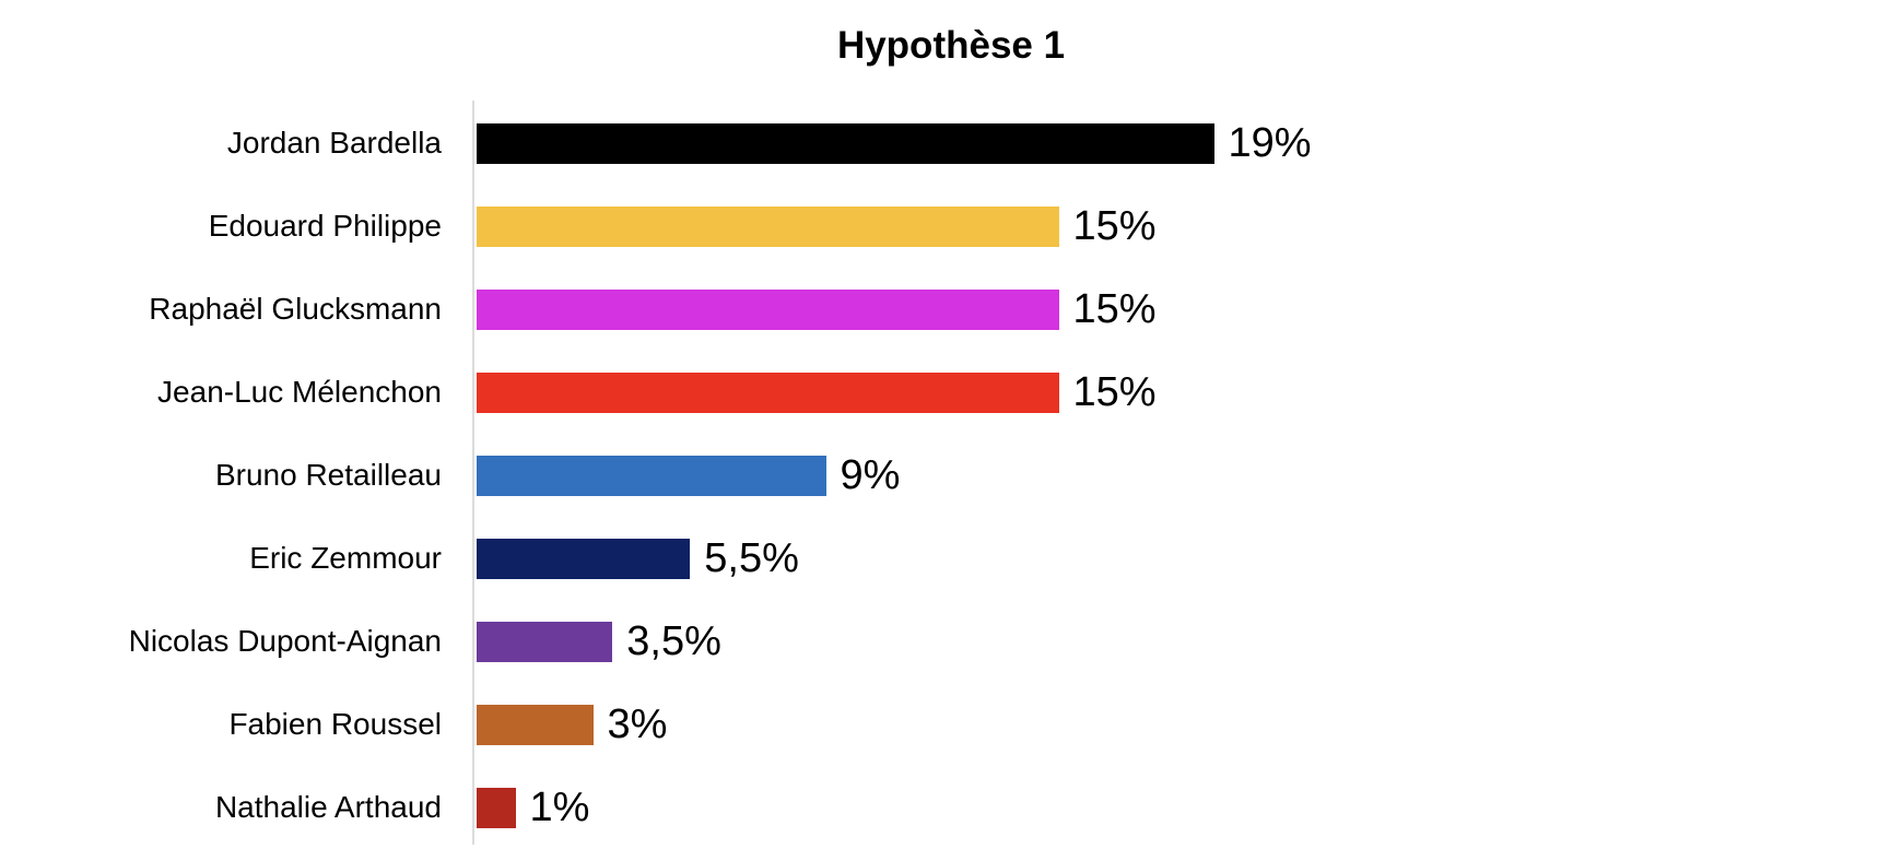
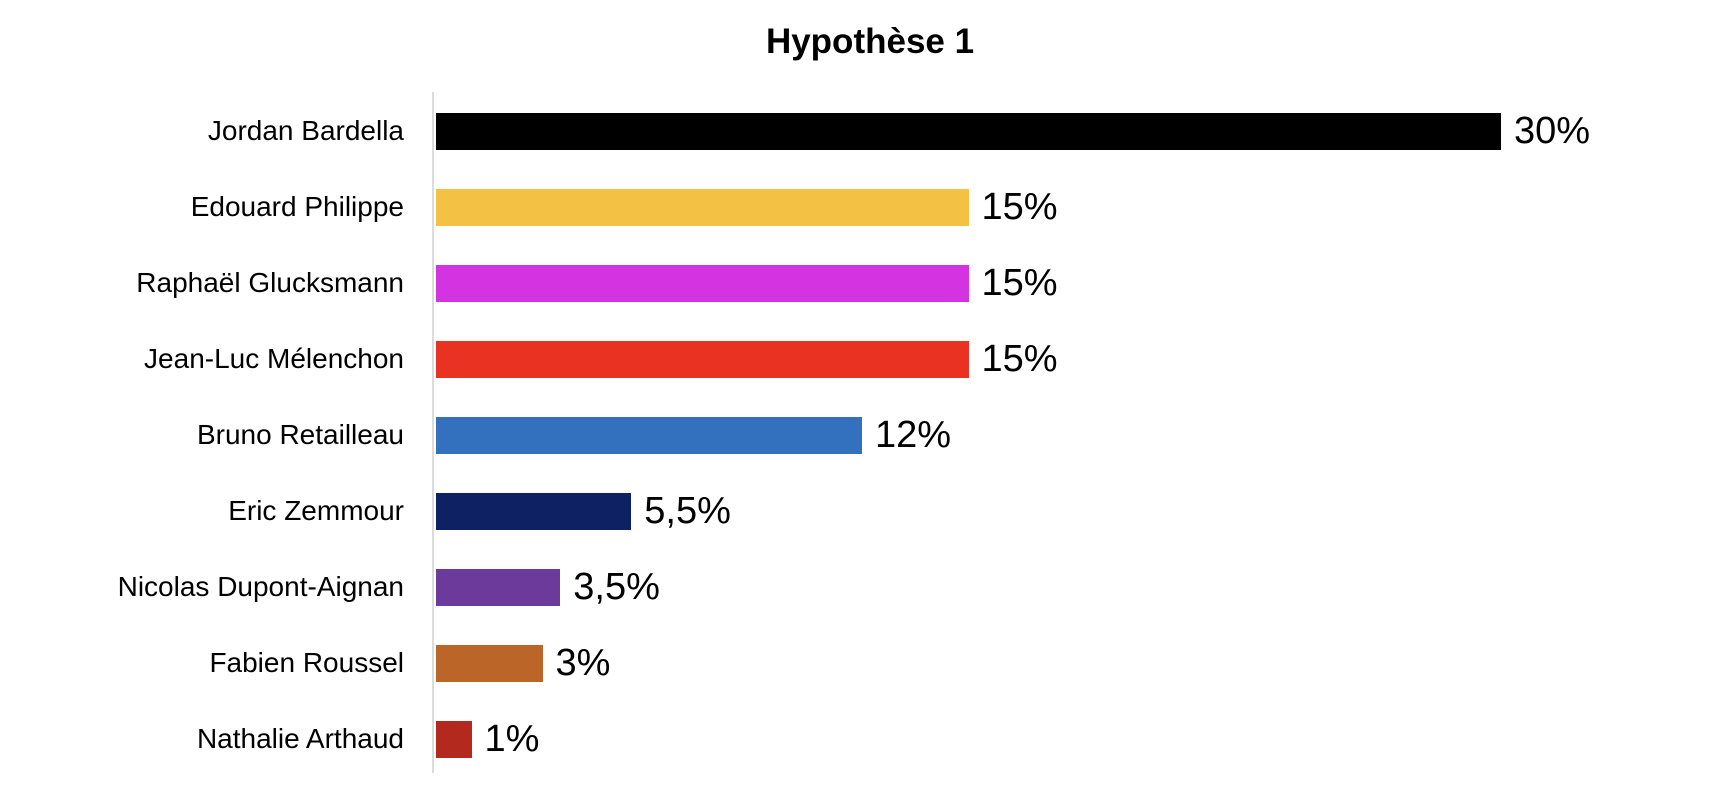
Jordan Bardella: 19% -> 30%
Bruno Retailleau: 9% -> 12%
